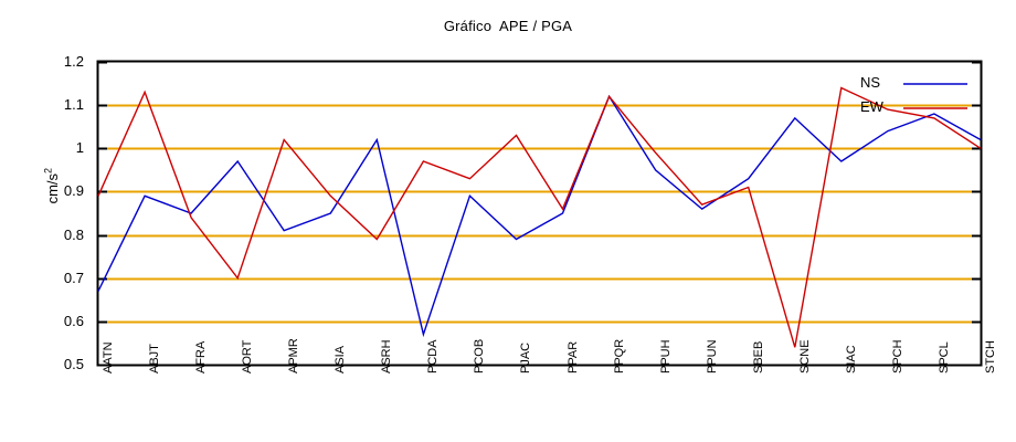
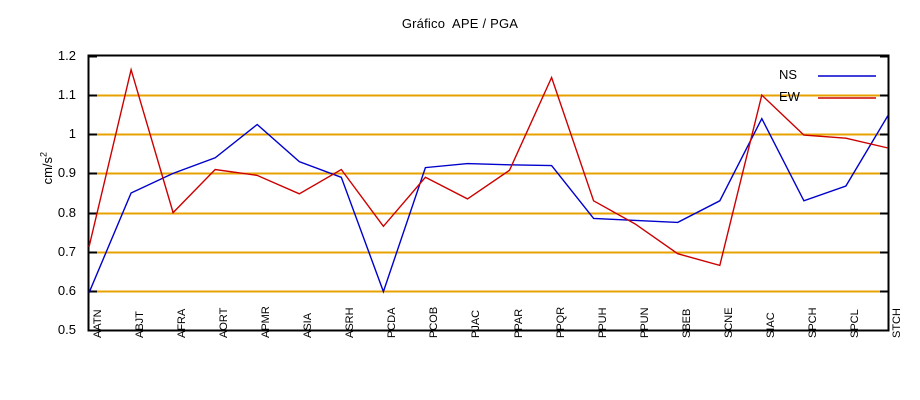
NS/AATN: 0.67 -> 0.59
EW/AATN: 0.89 -> 0.71
NS/ABJT: 0.89 -> 0.85
EW/ABJT: 1.13 -> 1.17
NS/AFRA: 0.85 -> 0.90
EW/AFRA: 0.84 -> 0.80
NS/AORT: 0.97 -> 0.94
EW/AORT: 0.70 -> 0.91
NS/APMR: 0.81 -> 1.02
EW/APMR: 1.02 -> 0.90
NS/ASIA: 0.85 -> 0.93
EW/ASIA: 0.89 -> 0.85
NS/ASRH: 1.02 -> 0.89
EW/ASRH: 0.79 -> 0.91
NS/PCDA: 0.57 -> 0.60
EW/PCDA: 0.97 -> 0.77
NS/PCOB: 0.89 -> 0.92
EW/PCOB: 0.93 -> 0.89
NS/PJAC: 0.79 -> 0.93
EW/PJAC: 1.03 -> 0.83
NS/PPAR: 0.85 -> 0.92
EW/PPAR: 0.86 -> 0.91
NS/PPQR: 1.12 -> 0.92
EW/PPQR: 1.12 -> 1.15
NS/PPUH: 0.95 -> 0.79
EW/PPUH: 0.99 -> 0.83
NS/PPUN: 0.86 -> 0.78
EW/PPUN: 0.87 -> 0.77
NS/SBEB: 0.93 -> 0.78
EW/SBEB: 0.91 -> 0.69
NS/SCNE: 1.07 -> 0.83
EW/SCNE: 0.54 -> 0.67
NS/SIAC: 0.97 -> 1.04
EW/SIAC: 1.14 -> 1.10
NS/SPCH: 1.04 -> 0.83
EW/SPCH: 1.09 -> 1.00
NS/SPCL: 1.08 -> 0.87
EW/SPCL: 1.07 -> 0.99
NS/STCH: 1.02 -> 1.05
EW/STCH: 1.00 -> 0.96
